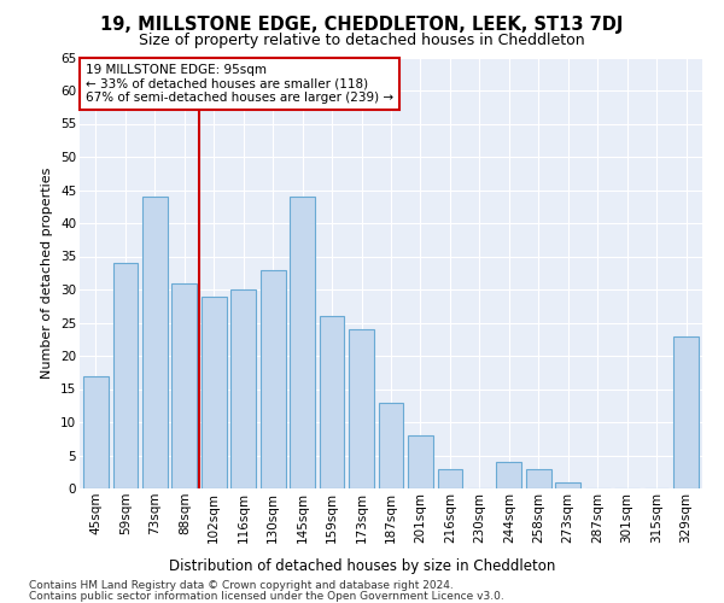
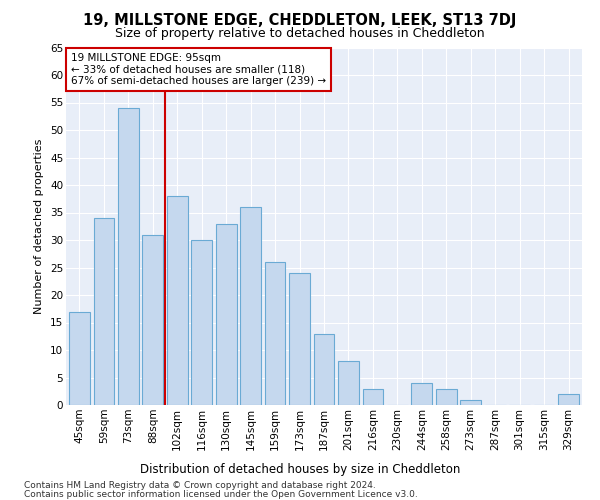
73sqm: 44 -> 54
102sqm: 29 -> 38
145sqm: 44 -> 36
329sqm: 23 -> 2
